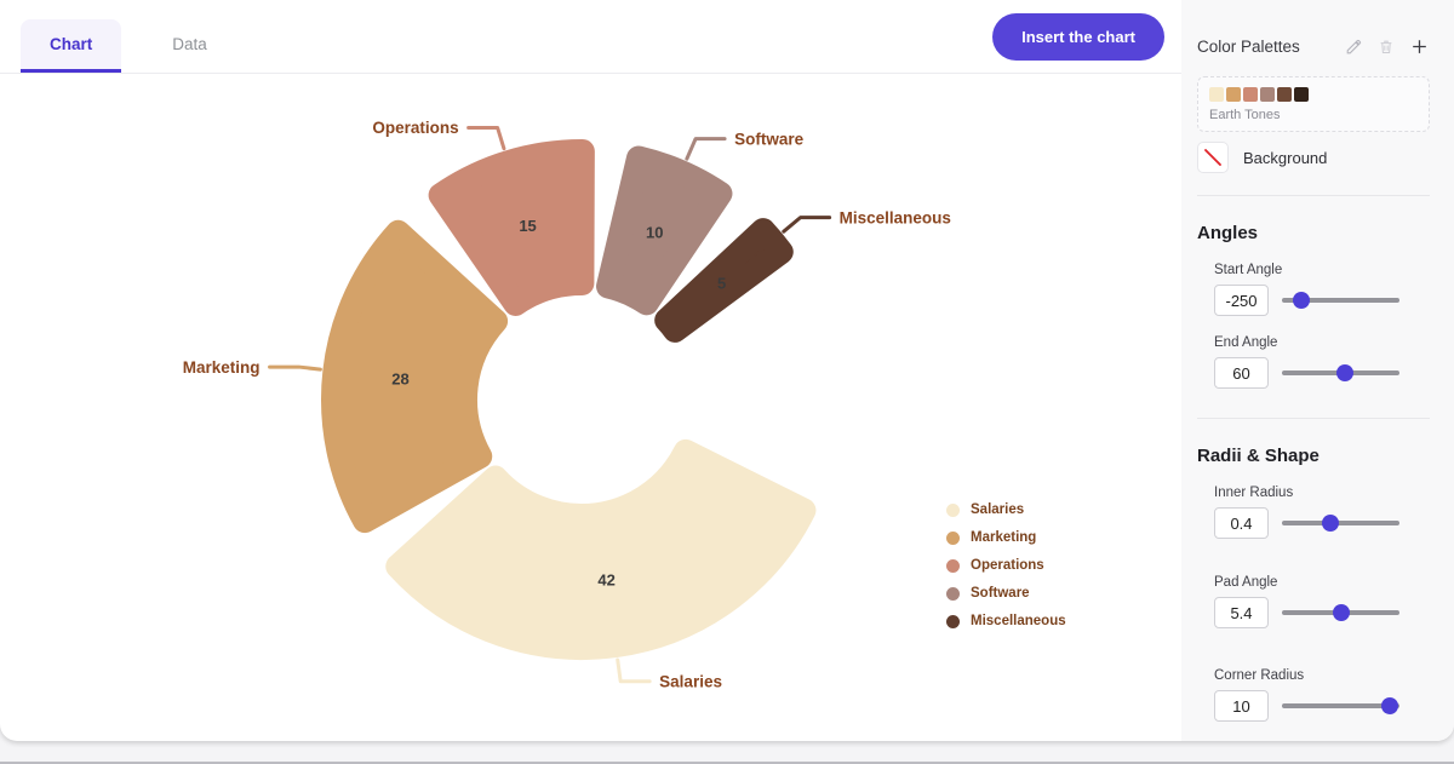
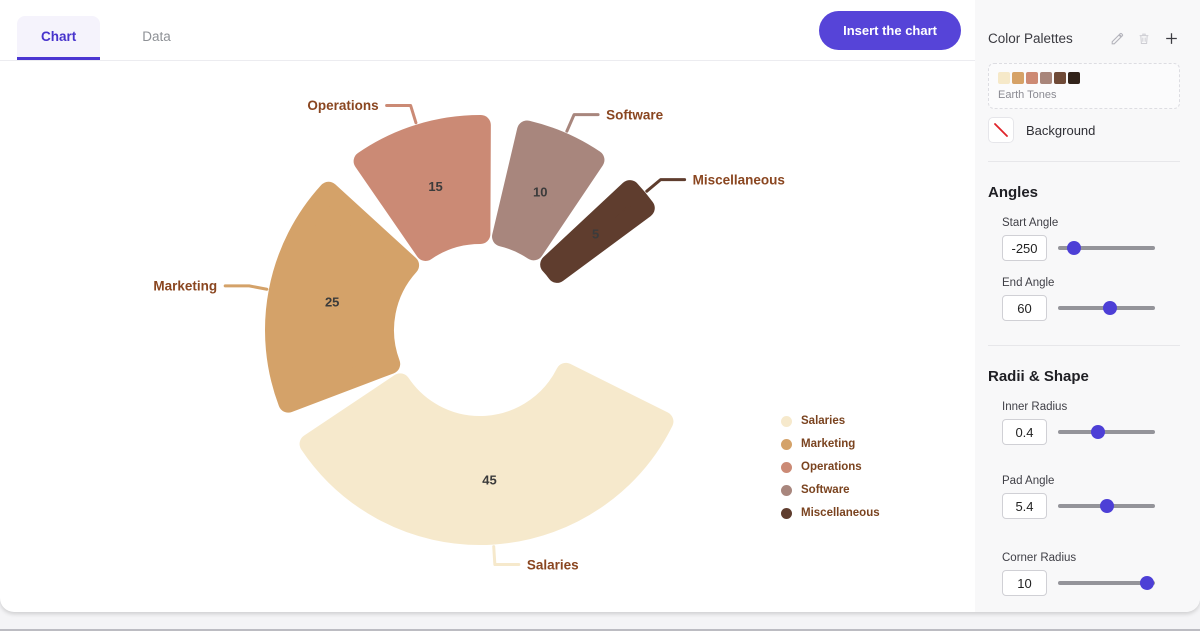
Salaries: 42 -> 45
Marketing: 28 -> 25
